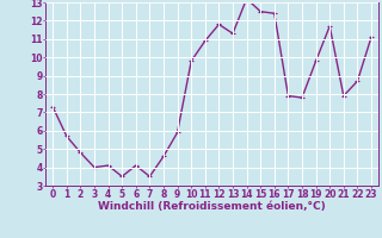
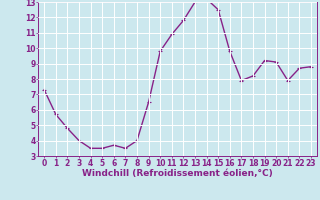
4: 4.1 -> 3.5
6: 4.1 -> 3.7
8: 4.6 -> 4.0
9: 5.9 -> 6.5
13: 11.3 -> 13.0
16: 12.4 -> 9.8
18: 7.8 -> 8.2
19: 9.8 -> 9.2
20: 11.7 -> 9.1
23: 11.1 -> 8.8
